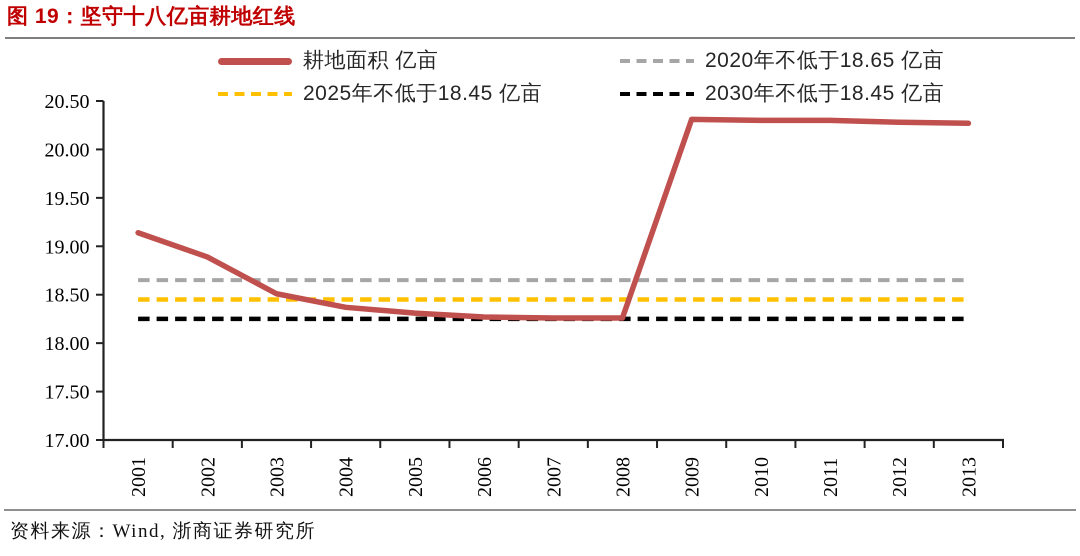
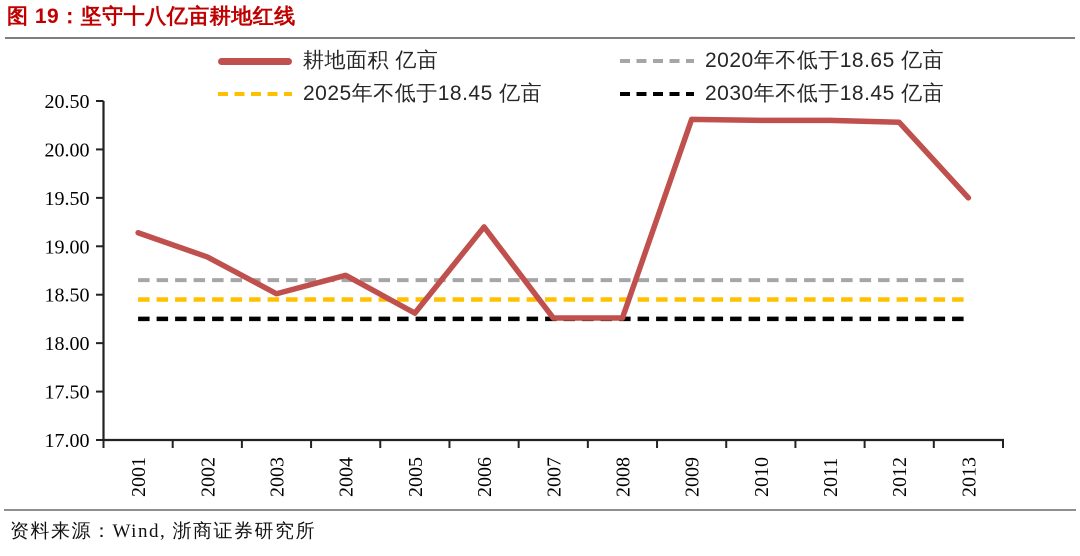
2004: 18.4 -> 18.7
2006: 18.3 -> 19.2
2013: 20.3 -> 19.5
